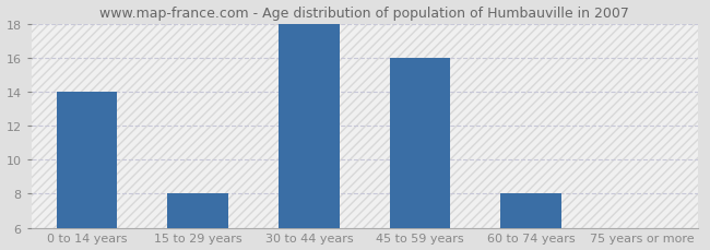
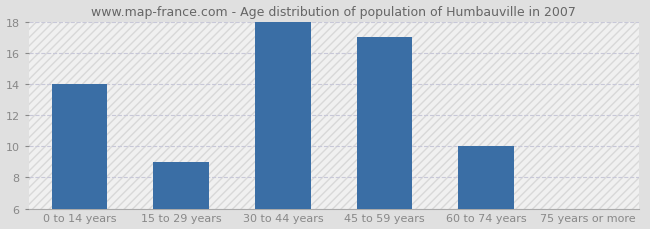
15 to 29 years: 8 -> 9
45 to 59 years: 16 -> 17
60 to 74 years: 8 -> 10
